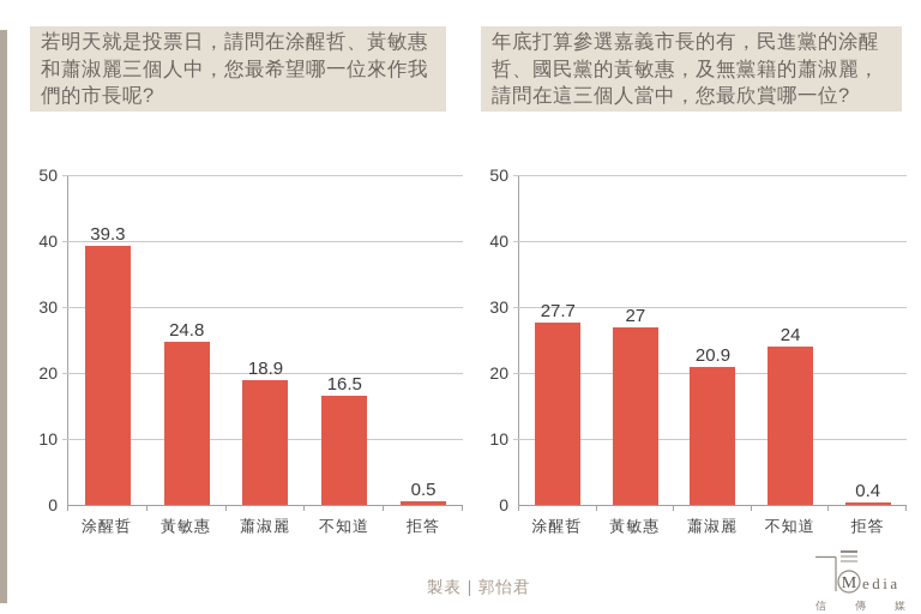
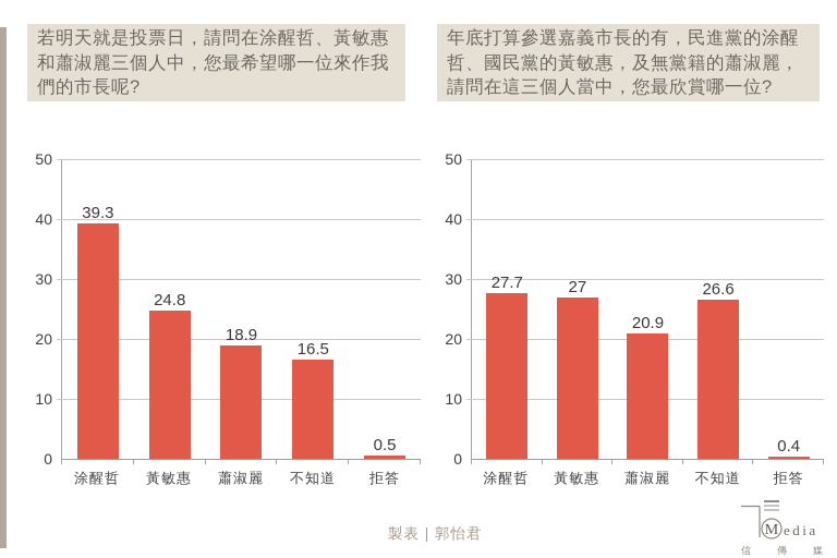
年底打算參選嘉義市長的有，民進黨的涂醒哲、國民黨的黃敏惠，及無黨籍的蕭淑麗，請問在這三個人當中，您最欣賞哪一位?/不知道: 24 -> 26.6
